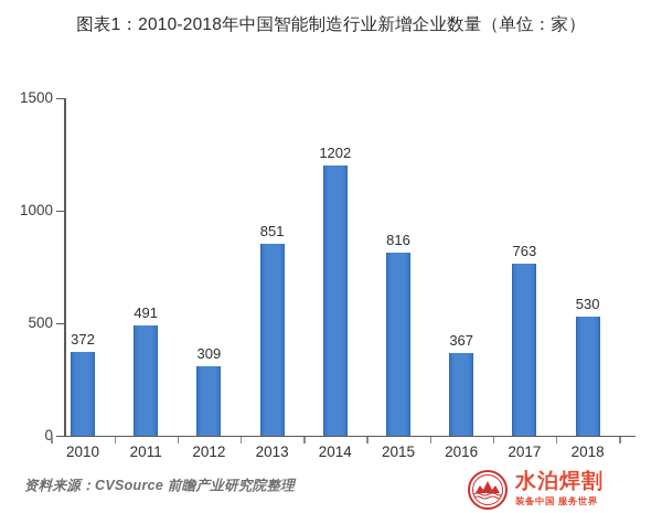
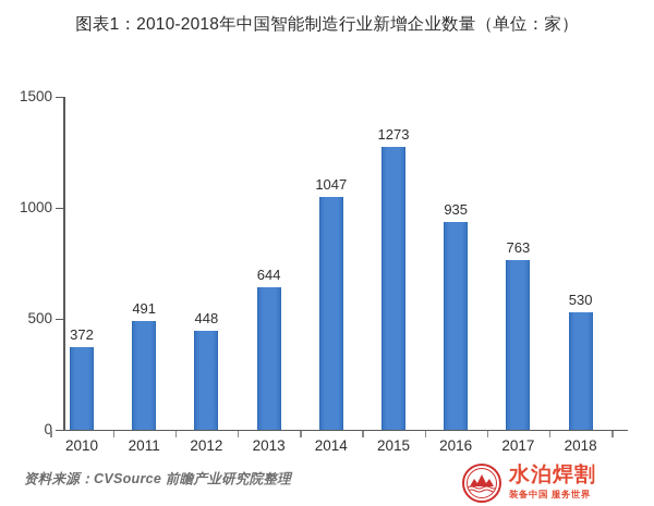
2012: 309 -> 448
2013: 851 -> 644
2014: 1202 -> 1047
2015: 816 -> 1273
2016: 367 -> 935
